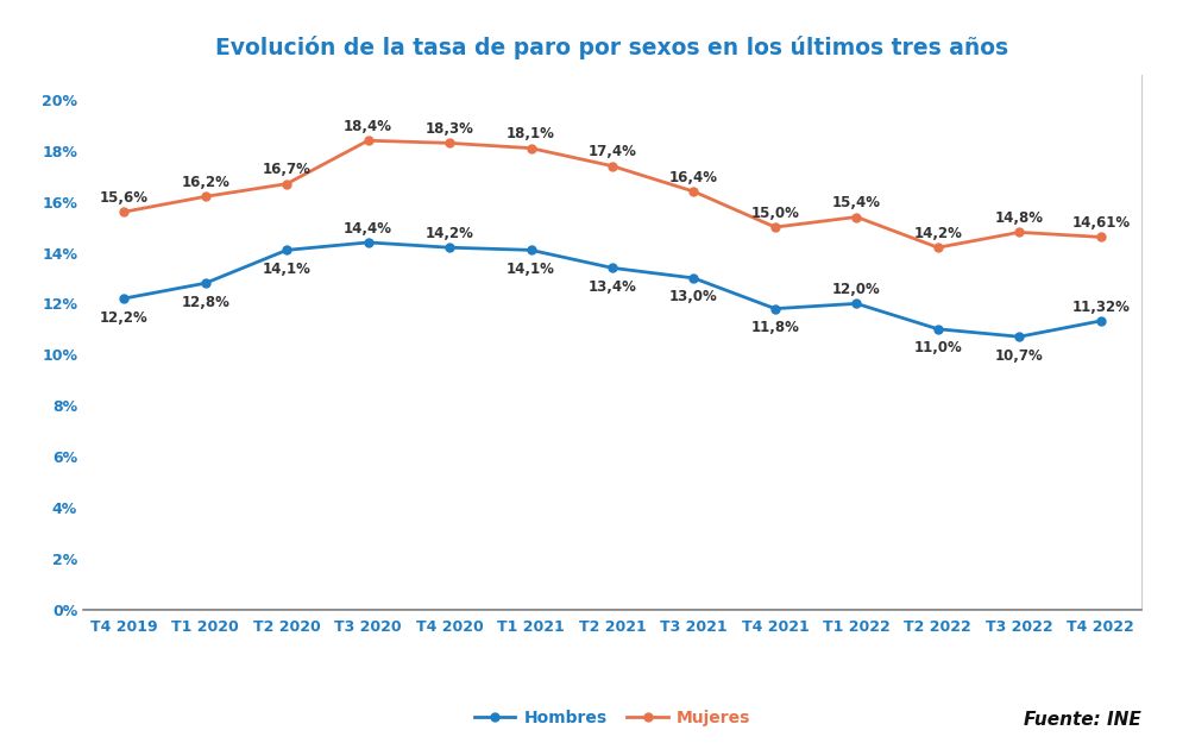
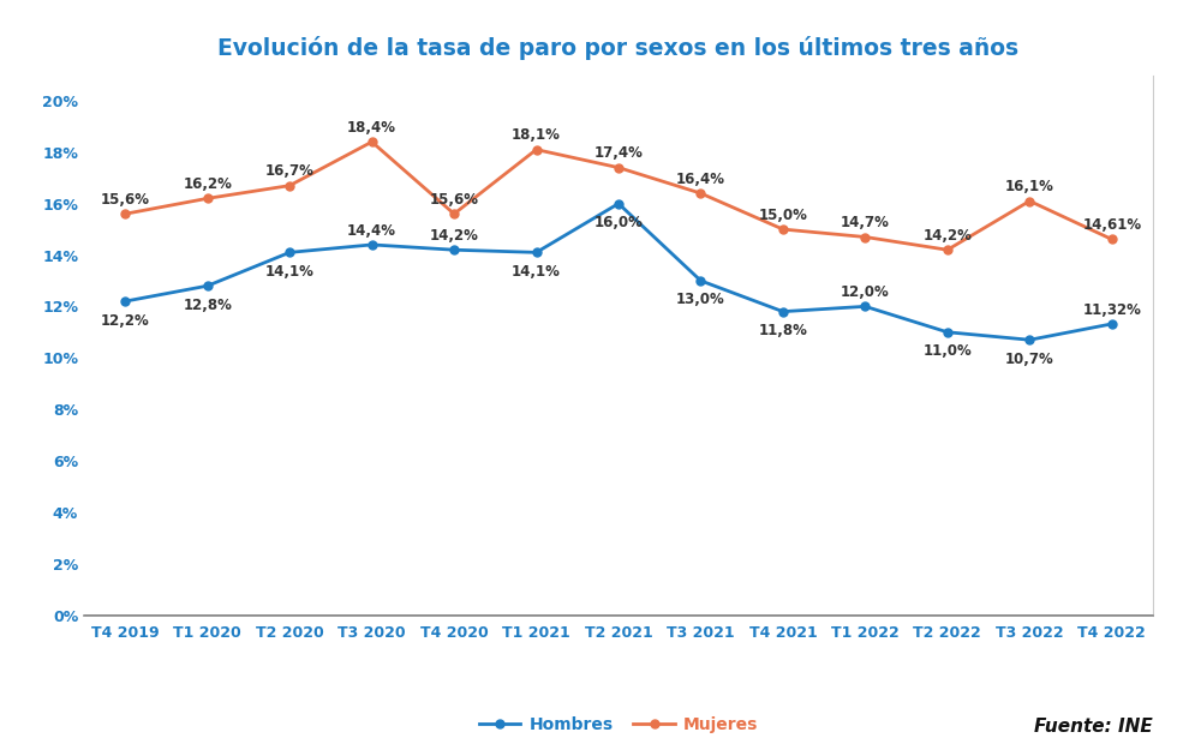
Mujeres/T4 2020: 18,3% -> 15,6%
Hombres/T2 2021: 13,4% -> 16,0%
Mujeres/T1 2022: 15,4% -> 14,7%
Mujeres/T3 2022: 14,8% -> 16,1%
